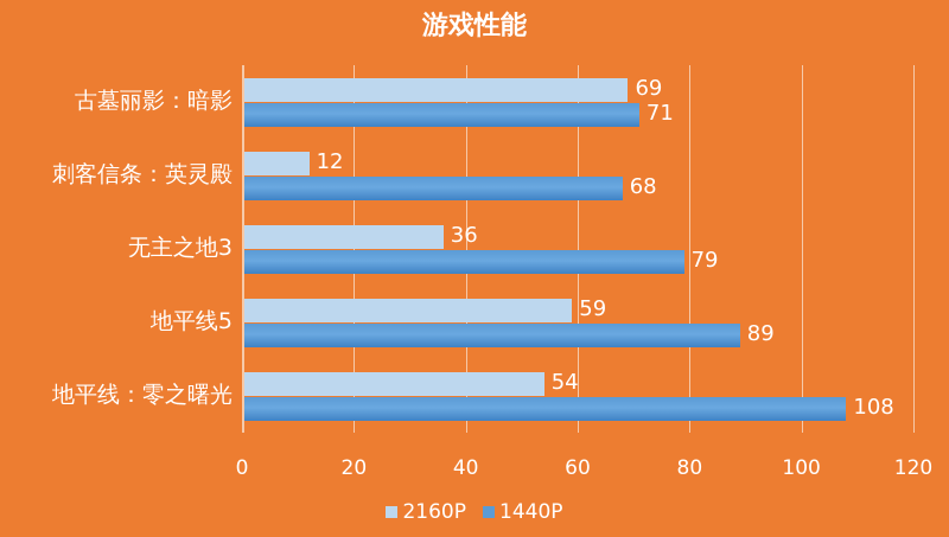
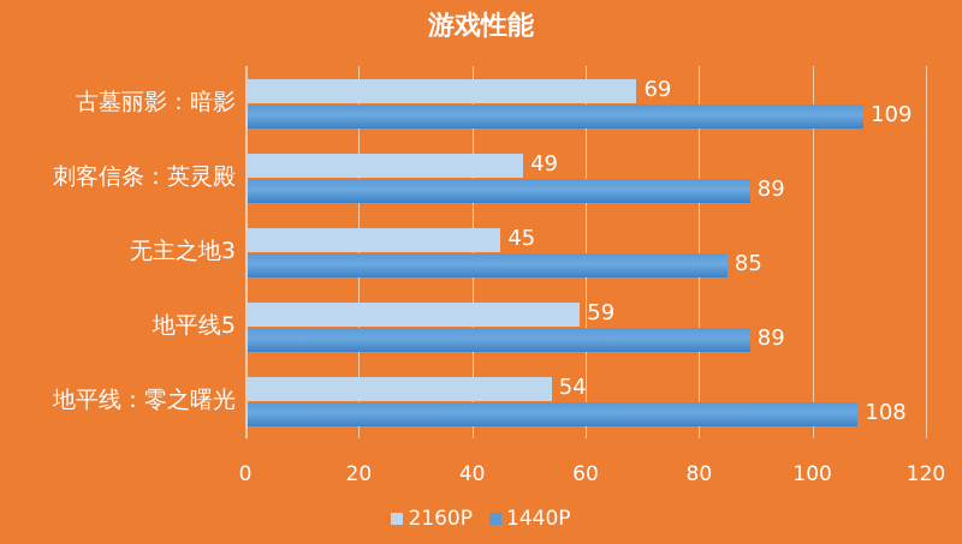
1440P/古墓丽影：暗影: 71 -> 109
2160P/刺客信条：英灵殿: 12 -> 49
1440P/刺客信条：英灵殿: 68 -> 89
2160P/无主之地3: 36 -> 45
1440P/无主之地3: 79 -> 85
